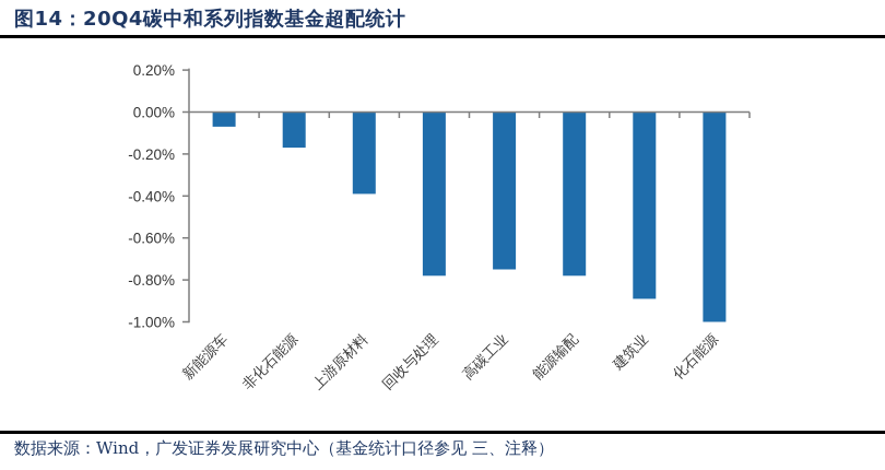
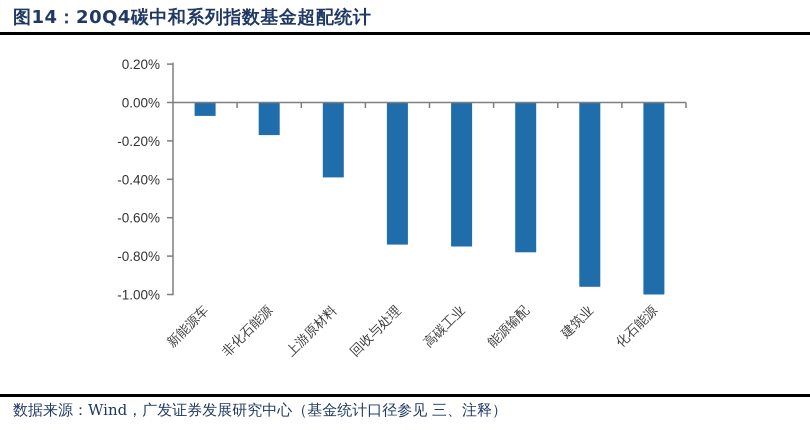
回收与处理: -0.78% -> -0.74%
建筑业: -0.89% -> -0.96%
